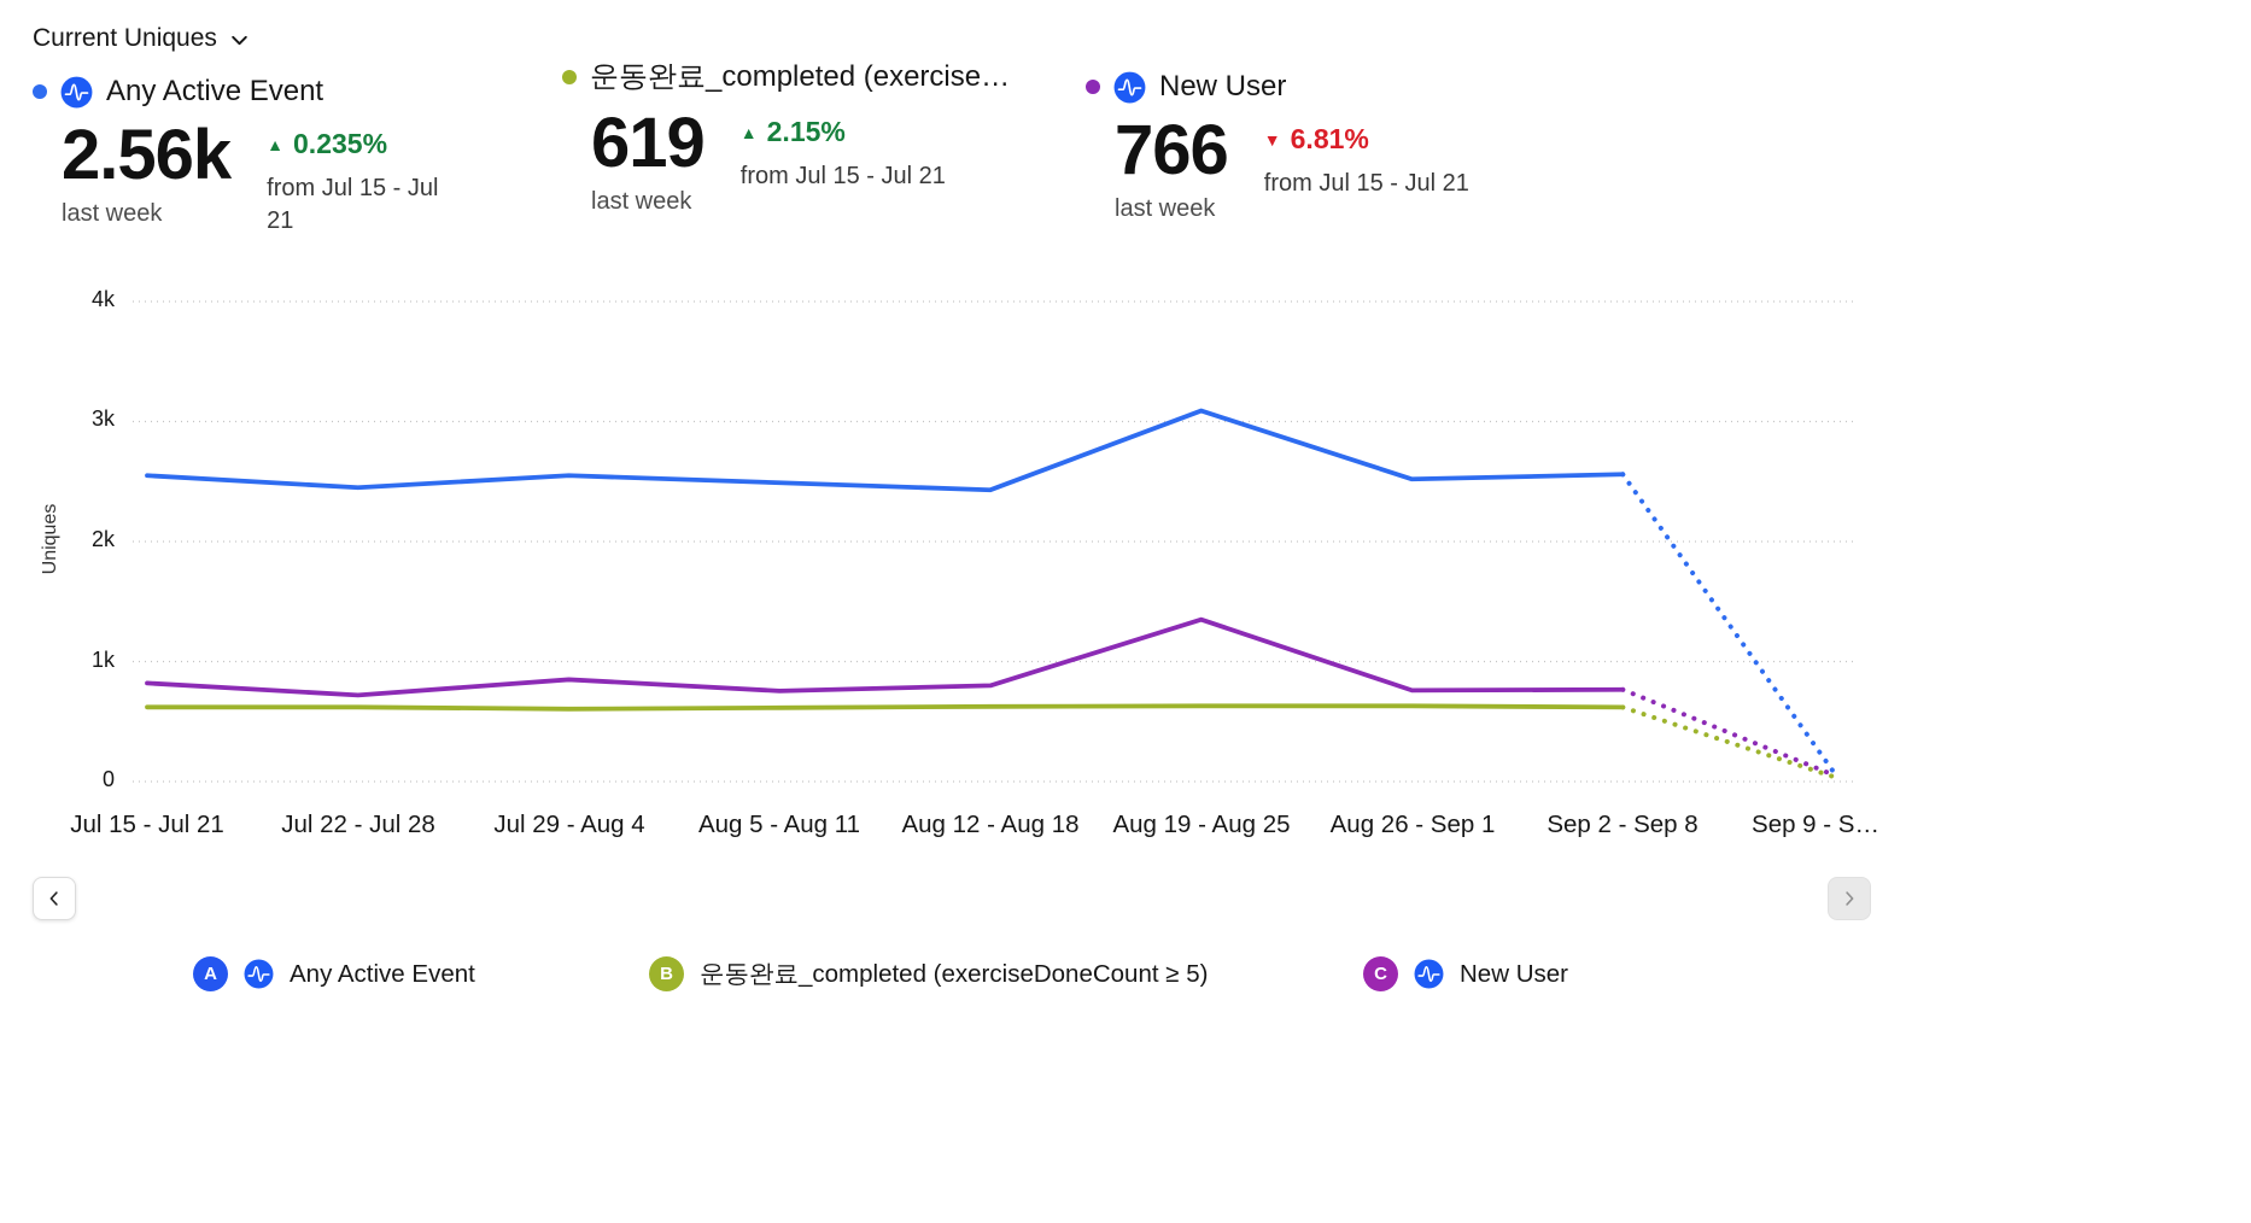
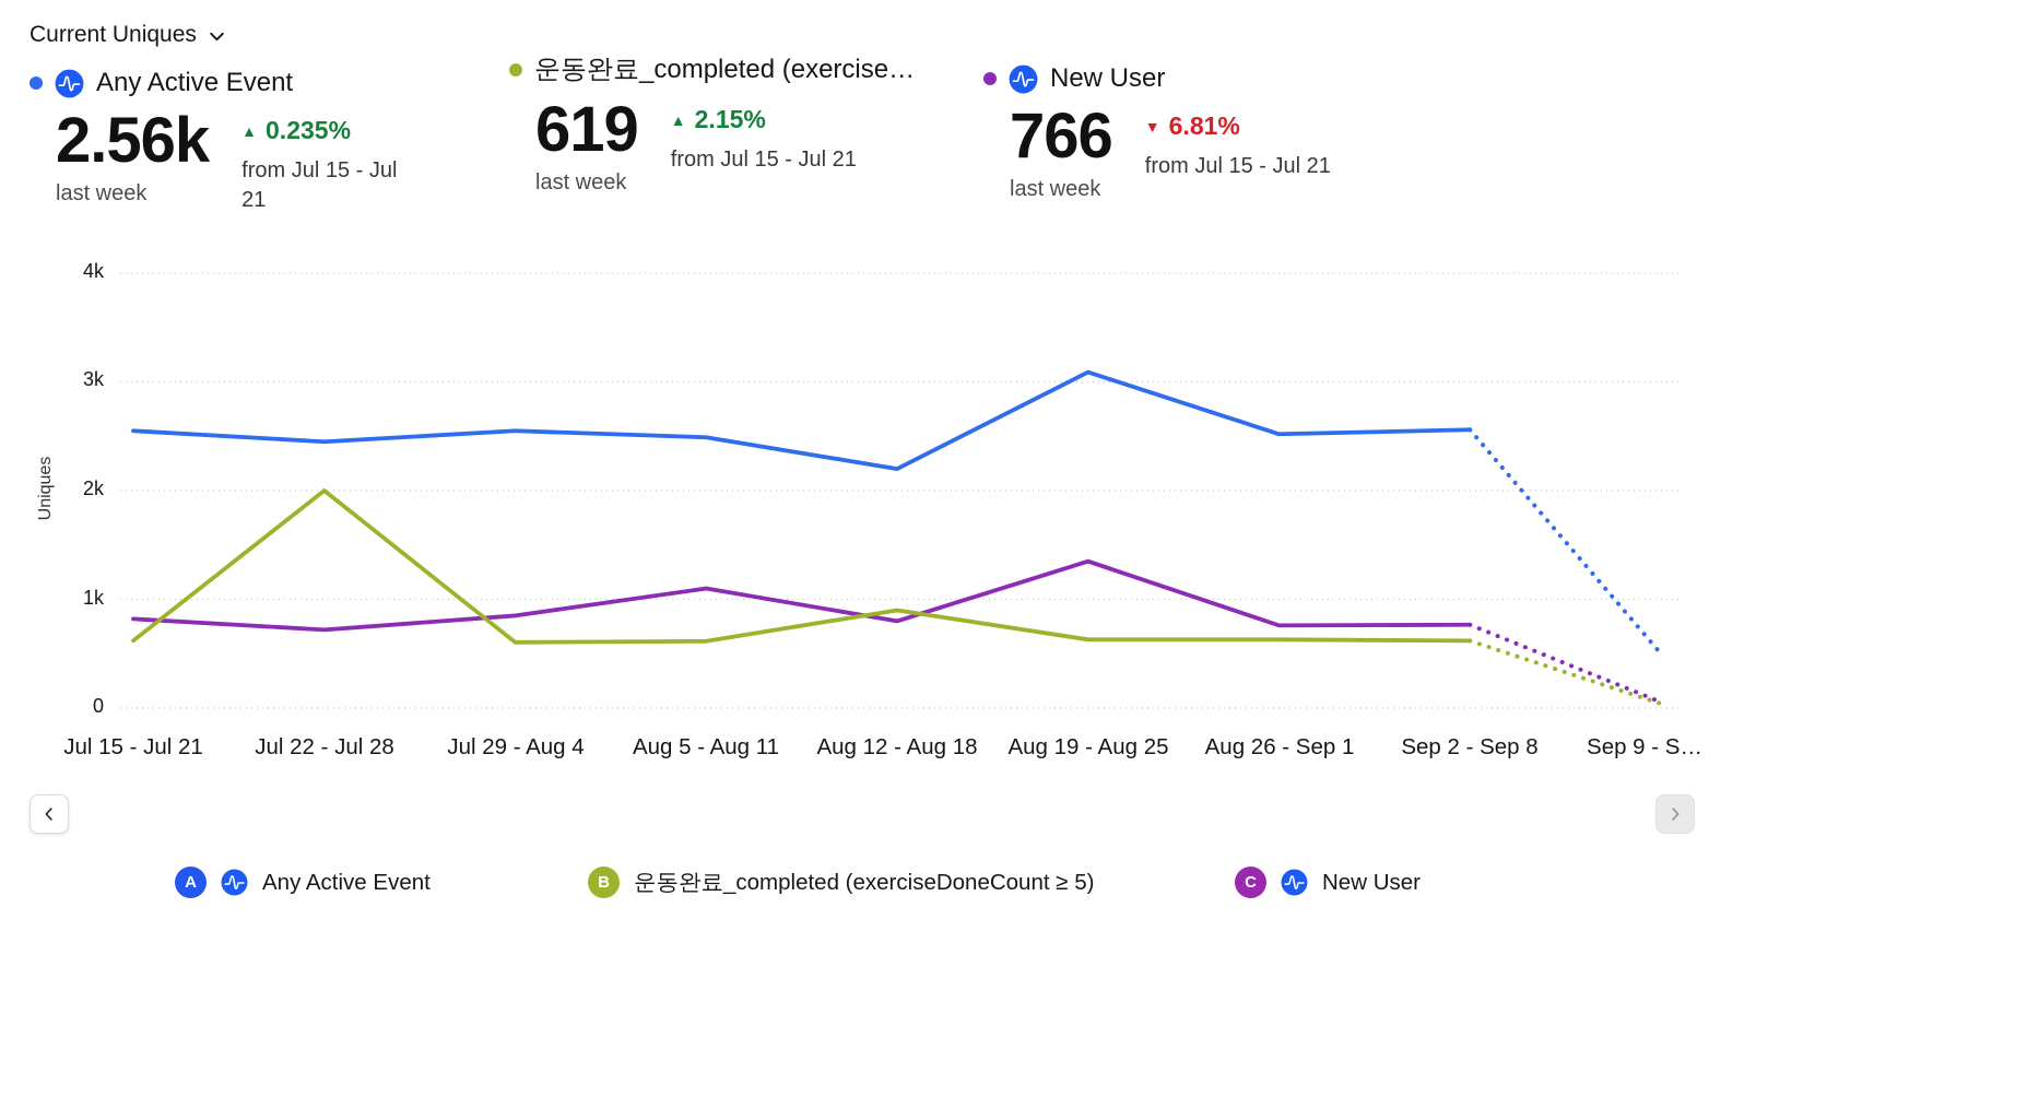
운동완료_completed (exerciseDoneCount ≥ 5)/Jul 22 - Jul 28: 0.6k -> 2.0k
New User/Aug 5 - Aug 11: 0.8k -> 1.1k
Any Active Event/Aug 12 - Aug 18: 2.4k -> 2.2k
운동완료_completed (exerciseDoneCount ≥ 5)/Aug 12 - Aug 18: 0.6k -> 0.9k
Any Active Event/Sep 9 - S…: 0.1k -> 0.5k
